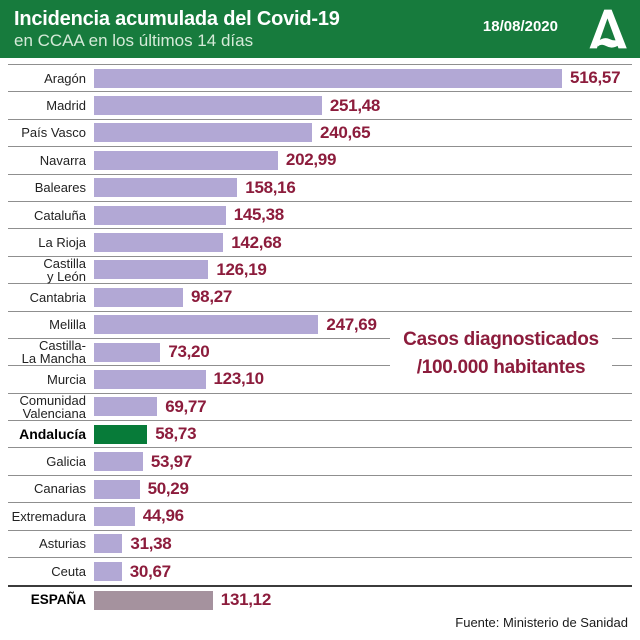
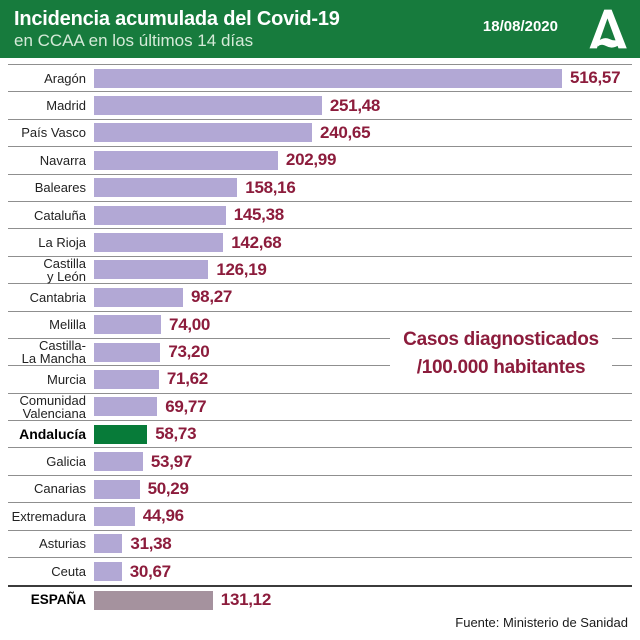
Melilla: 247,69 -> 74,00
Murcia: 123,10 -> 71,62
